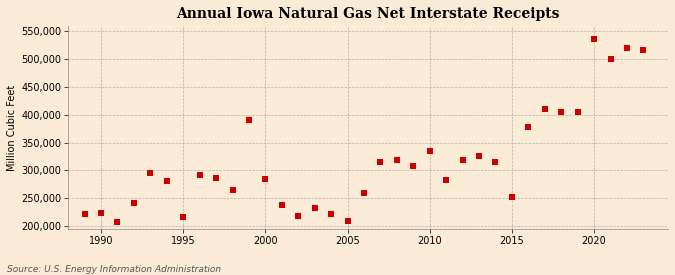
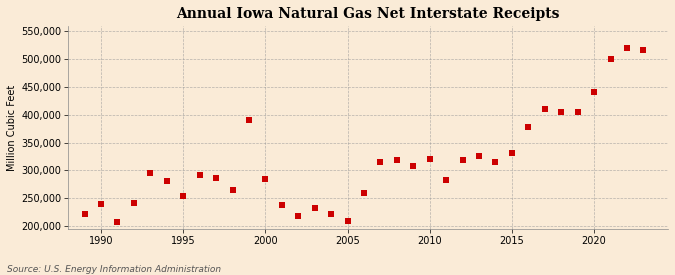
1990: 224,000 -> 240,000
1995: 216,000 -> 255,000
2010: 334,000 -> 320,000
2015: 252,000 -> 332,000
2020: 536,000 -> 440,000
